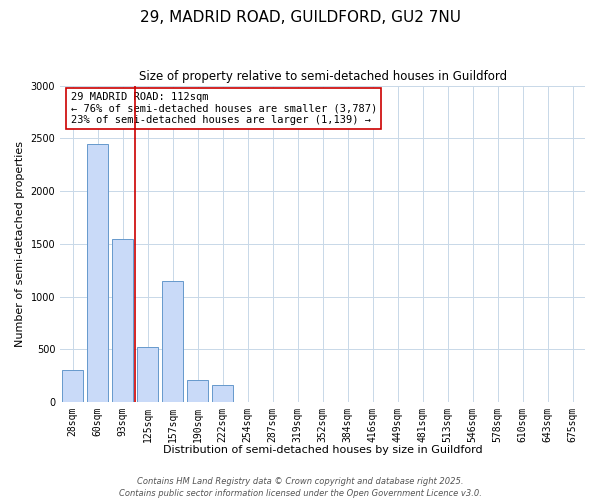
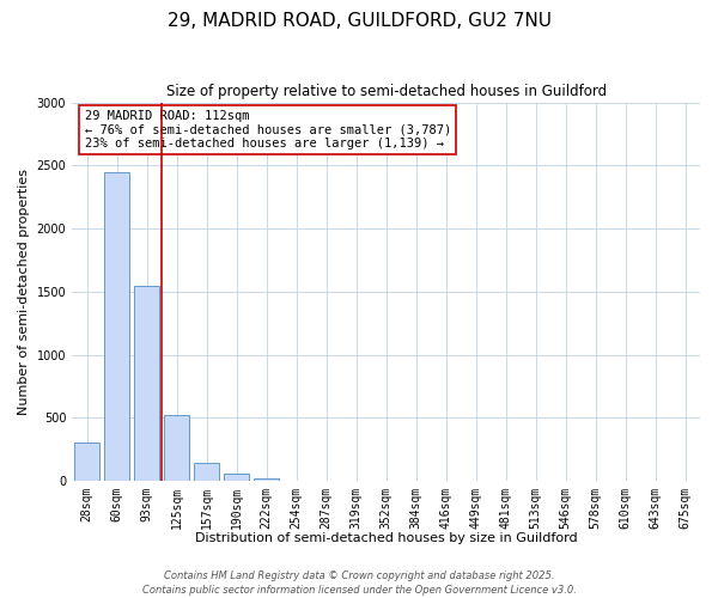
157sqm: 1150 -> 140
190sqm: 210 -> 60
222sqm: 160 -> 20
